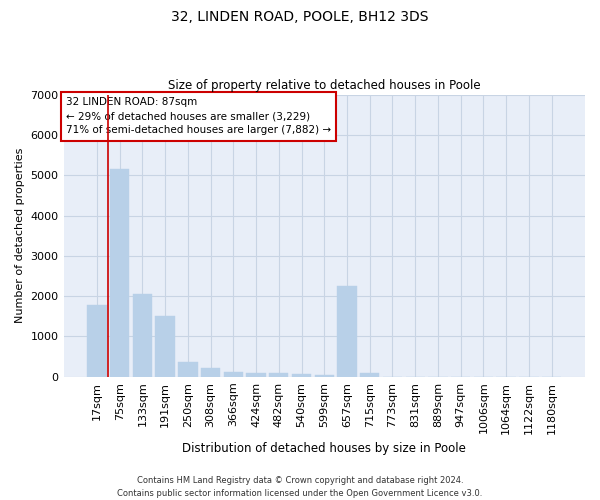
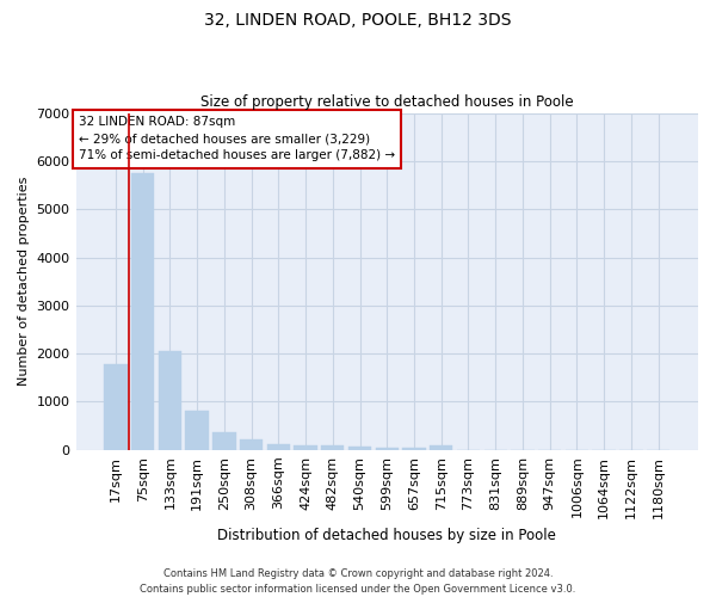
75sqm: 5150 -> 5750
191sqm: 1500 -> 810
657sqm: 2250 -> 50
